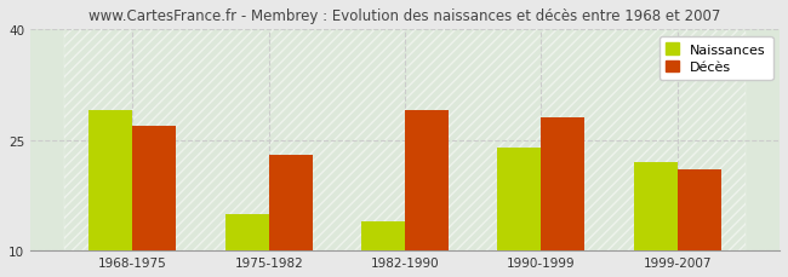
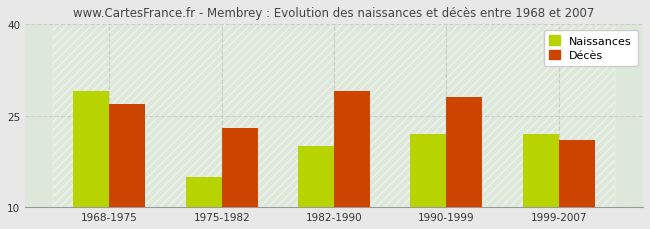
Naissances/1982-1990: 14 -> 20
Naissances/1990-1999: 24 -> 22
